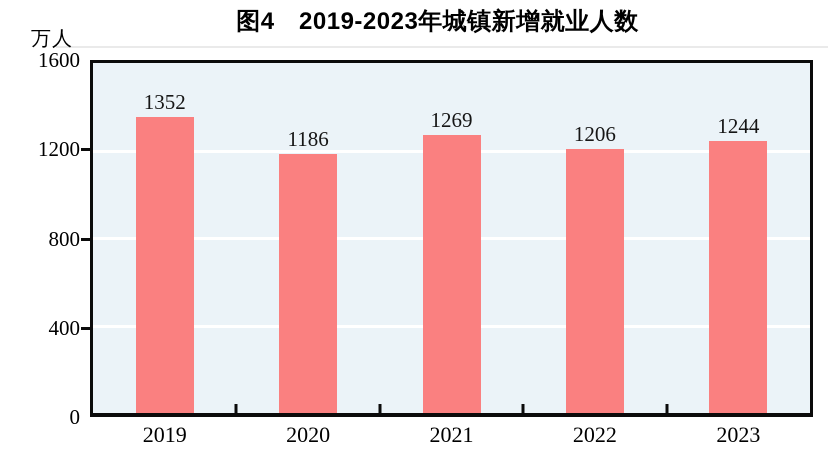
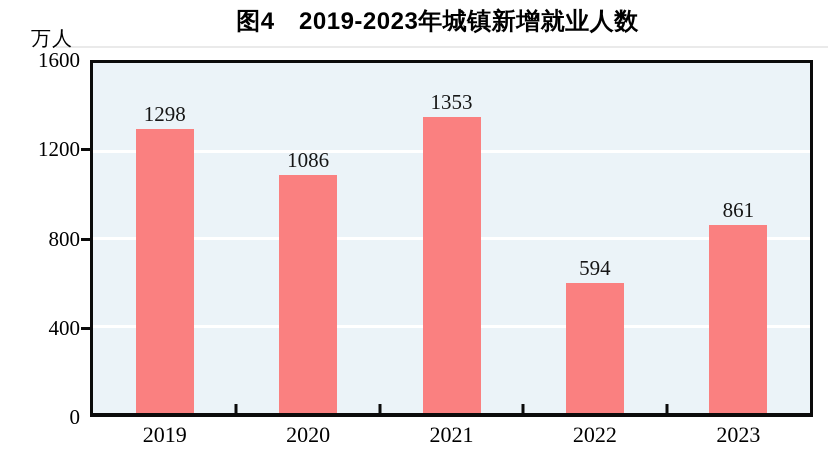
2019: 1352 -> 1298
2020: 1186 -> 1086
2021: 1269 -> 1353
2022: 1206 -> 594
2023: 1244 -> 861
